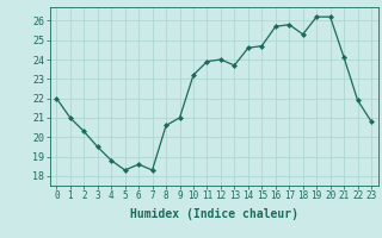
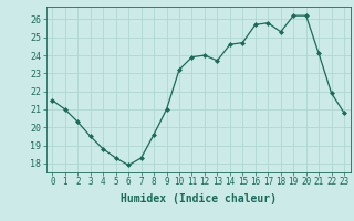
0: 22.0 -> 21.5
6: 18.6 -> 17.9
8: 20.6 -> 19.6
